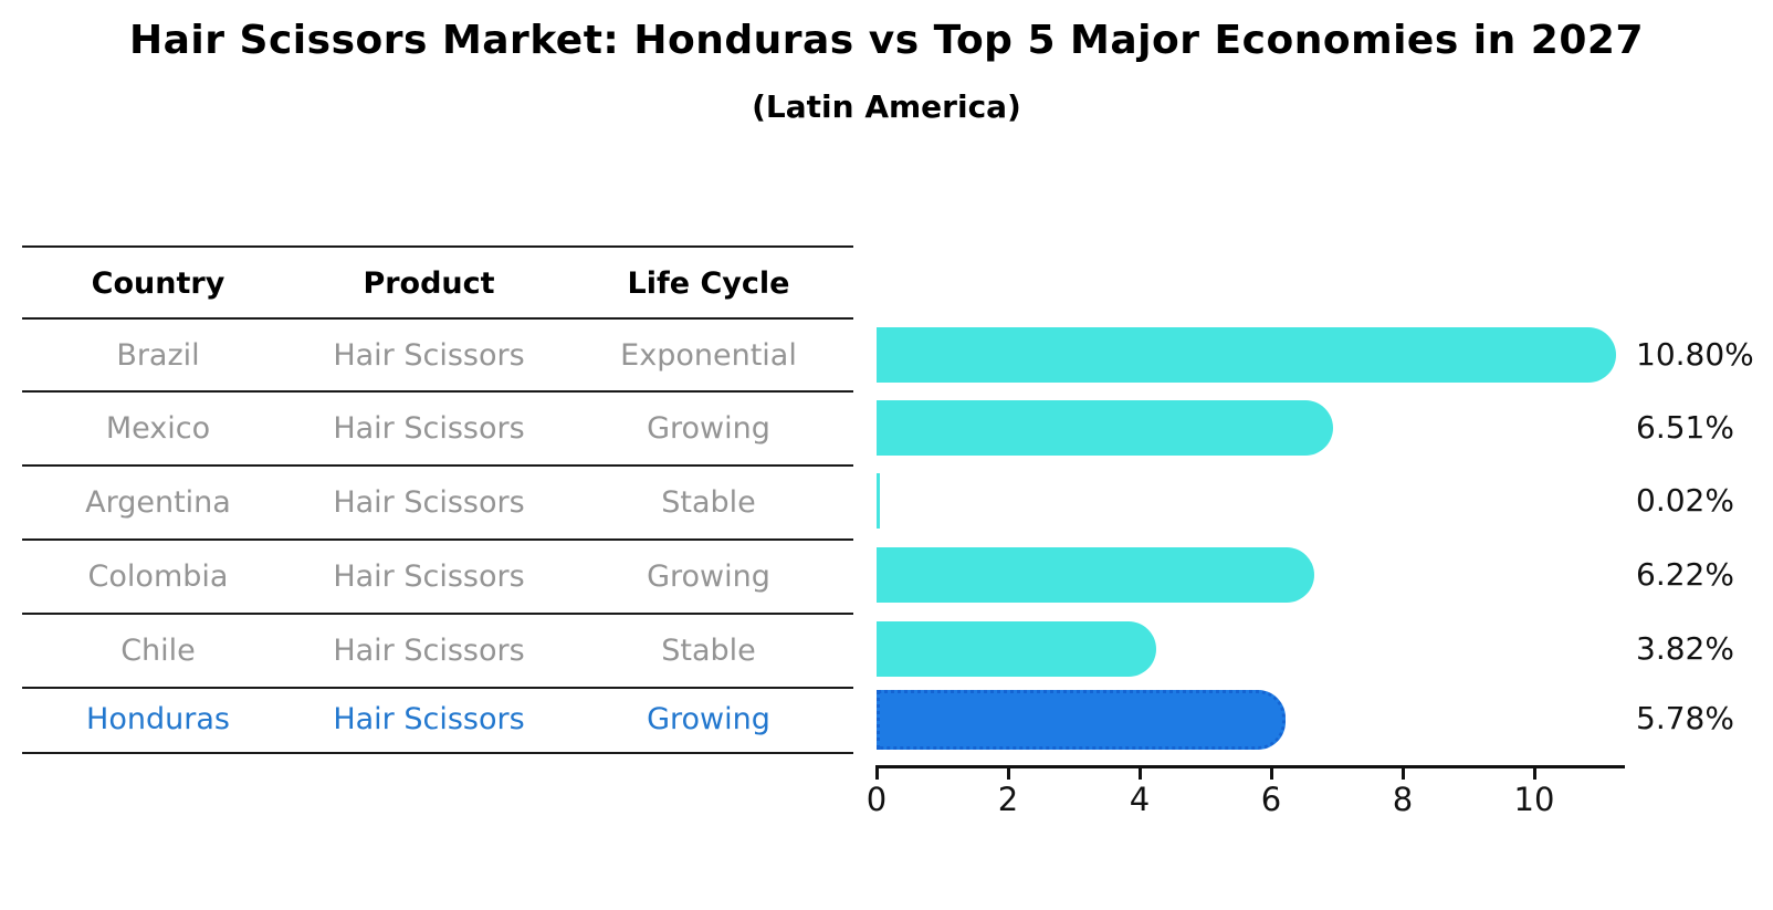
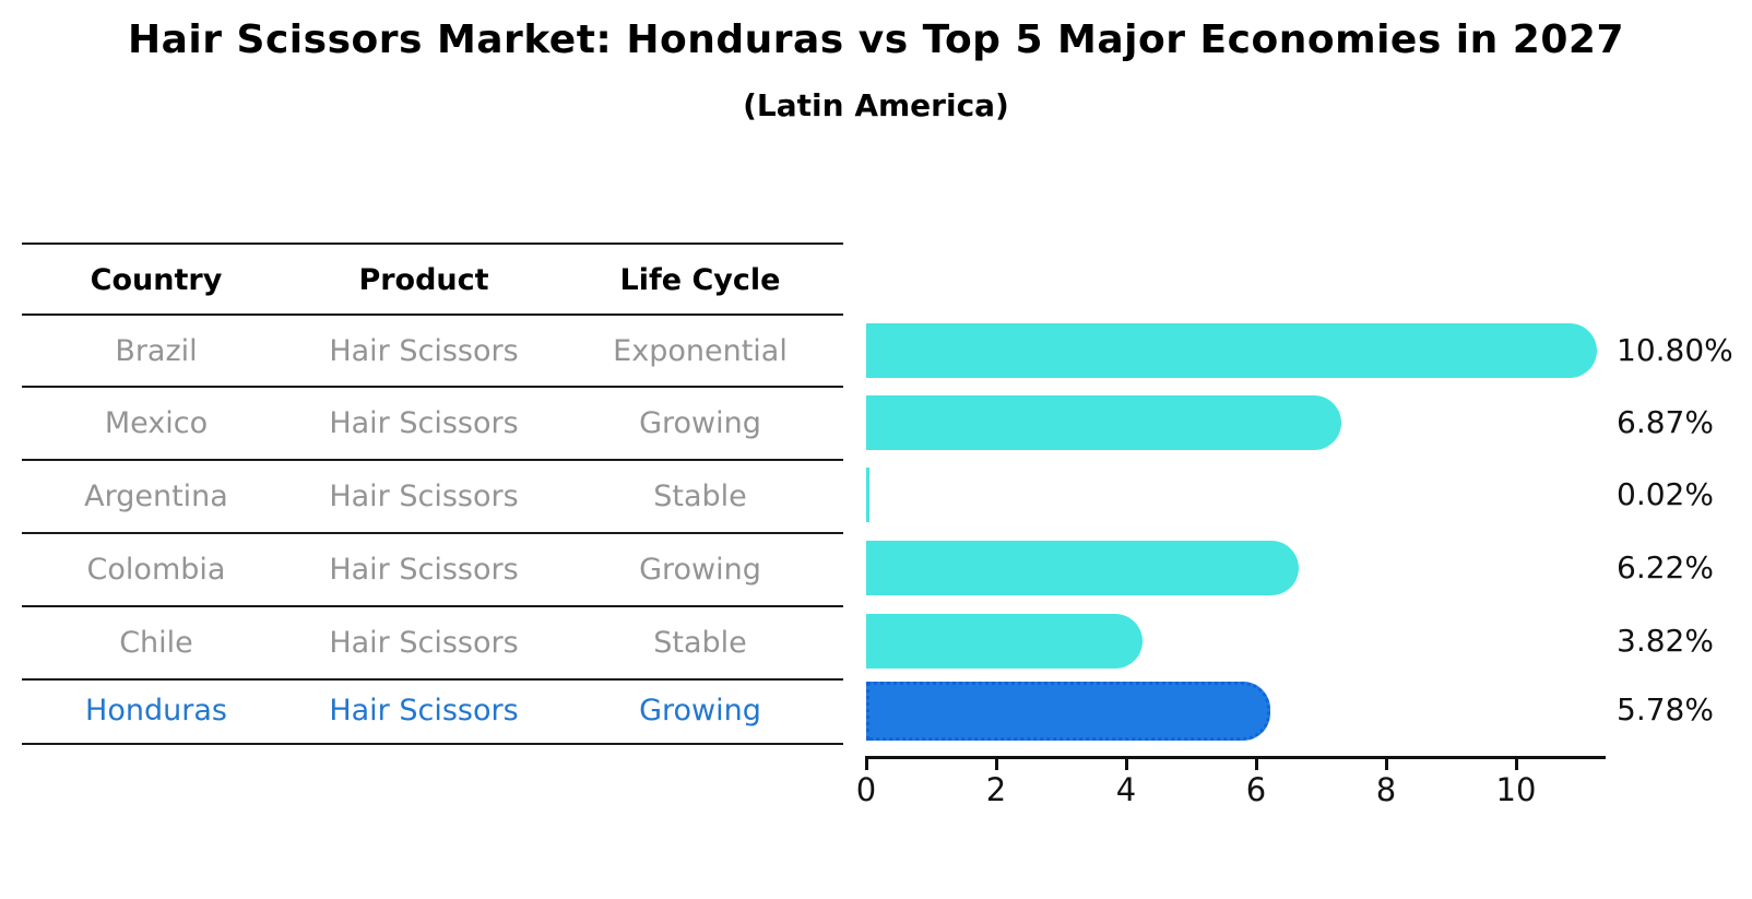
Mexico: 6.51% -> 6.87%
